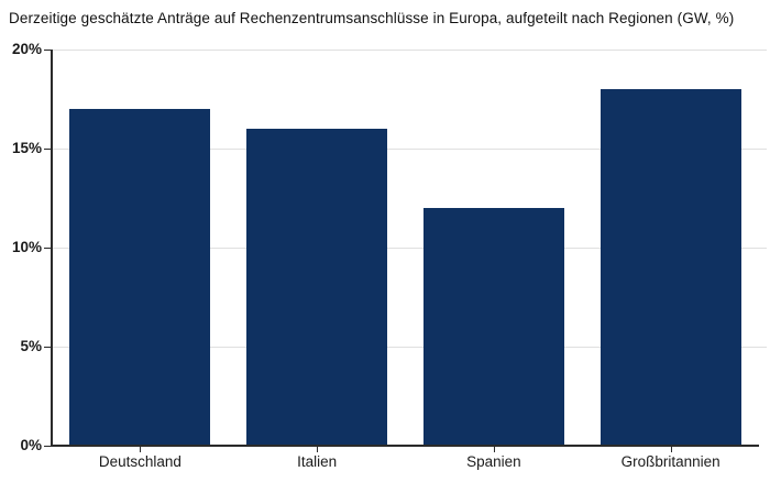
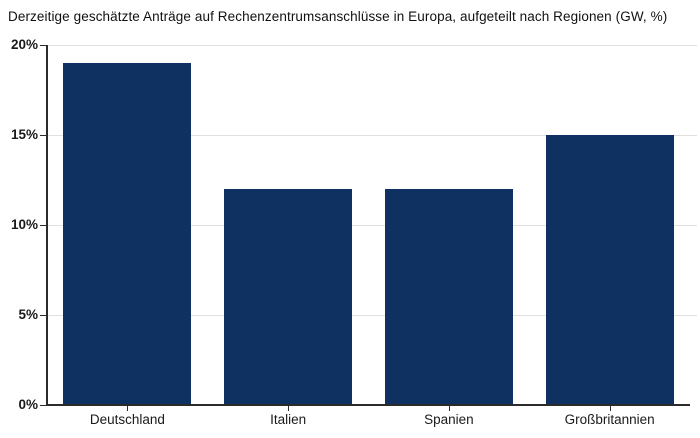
Deutschland: 17% -> 19%
Italien: 16% -> 12%
Großbritannien: 18% -> 15%
